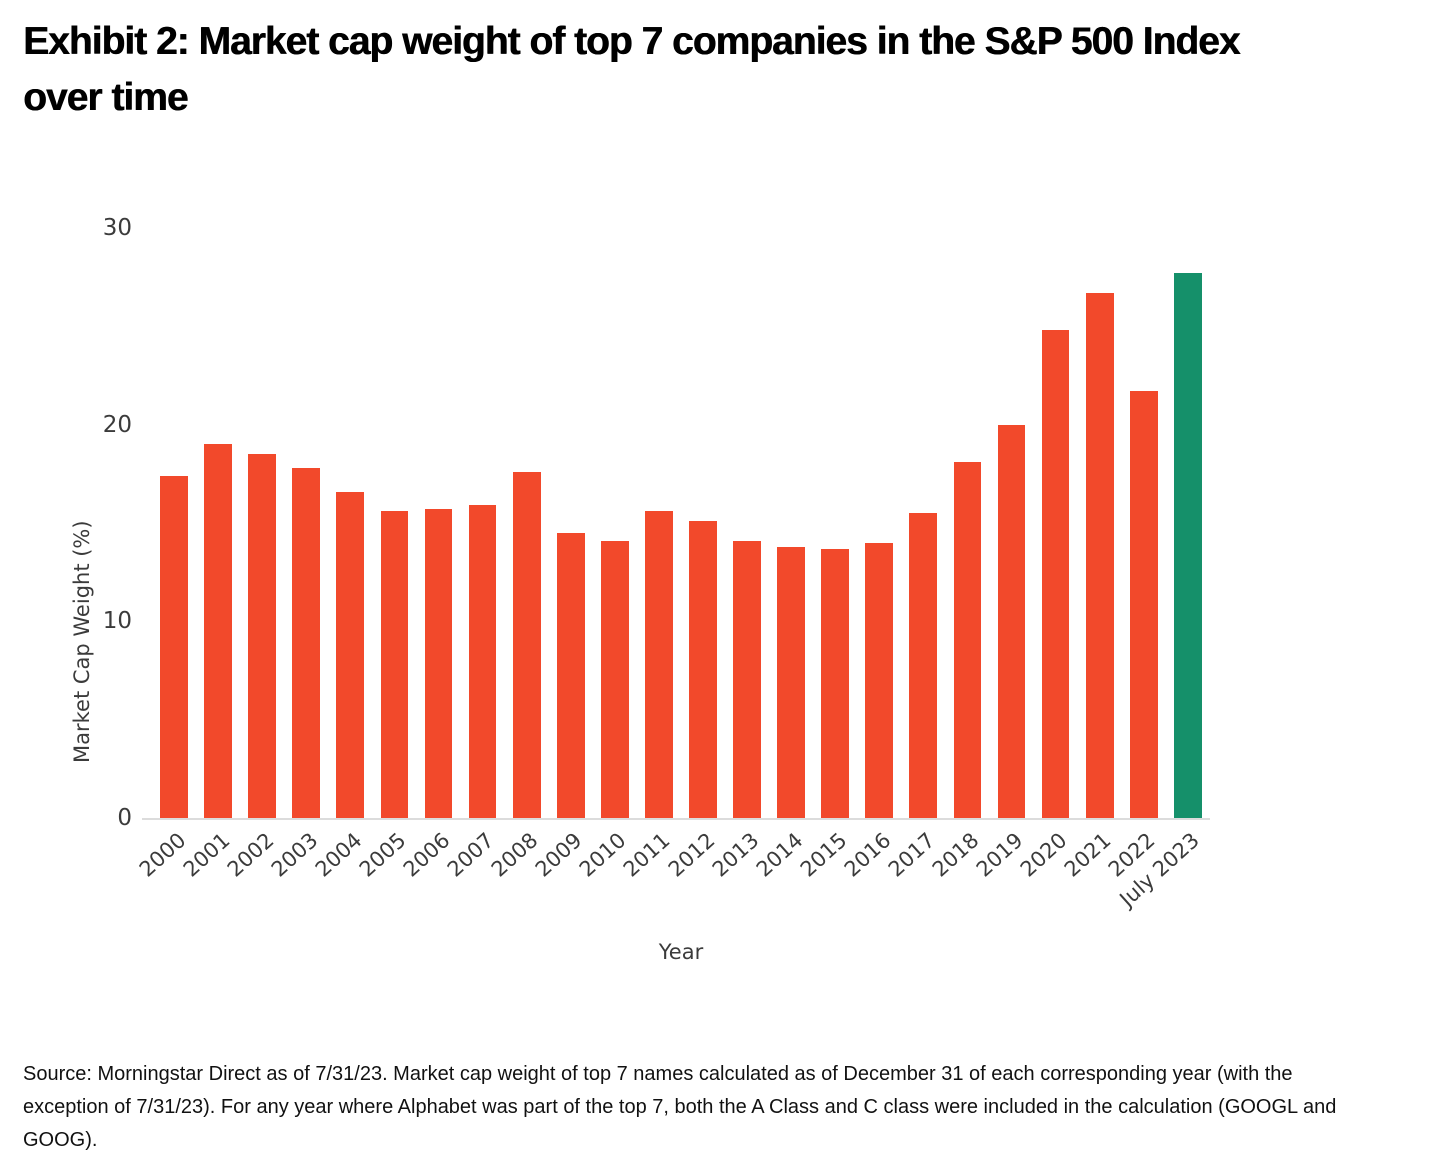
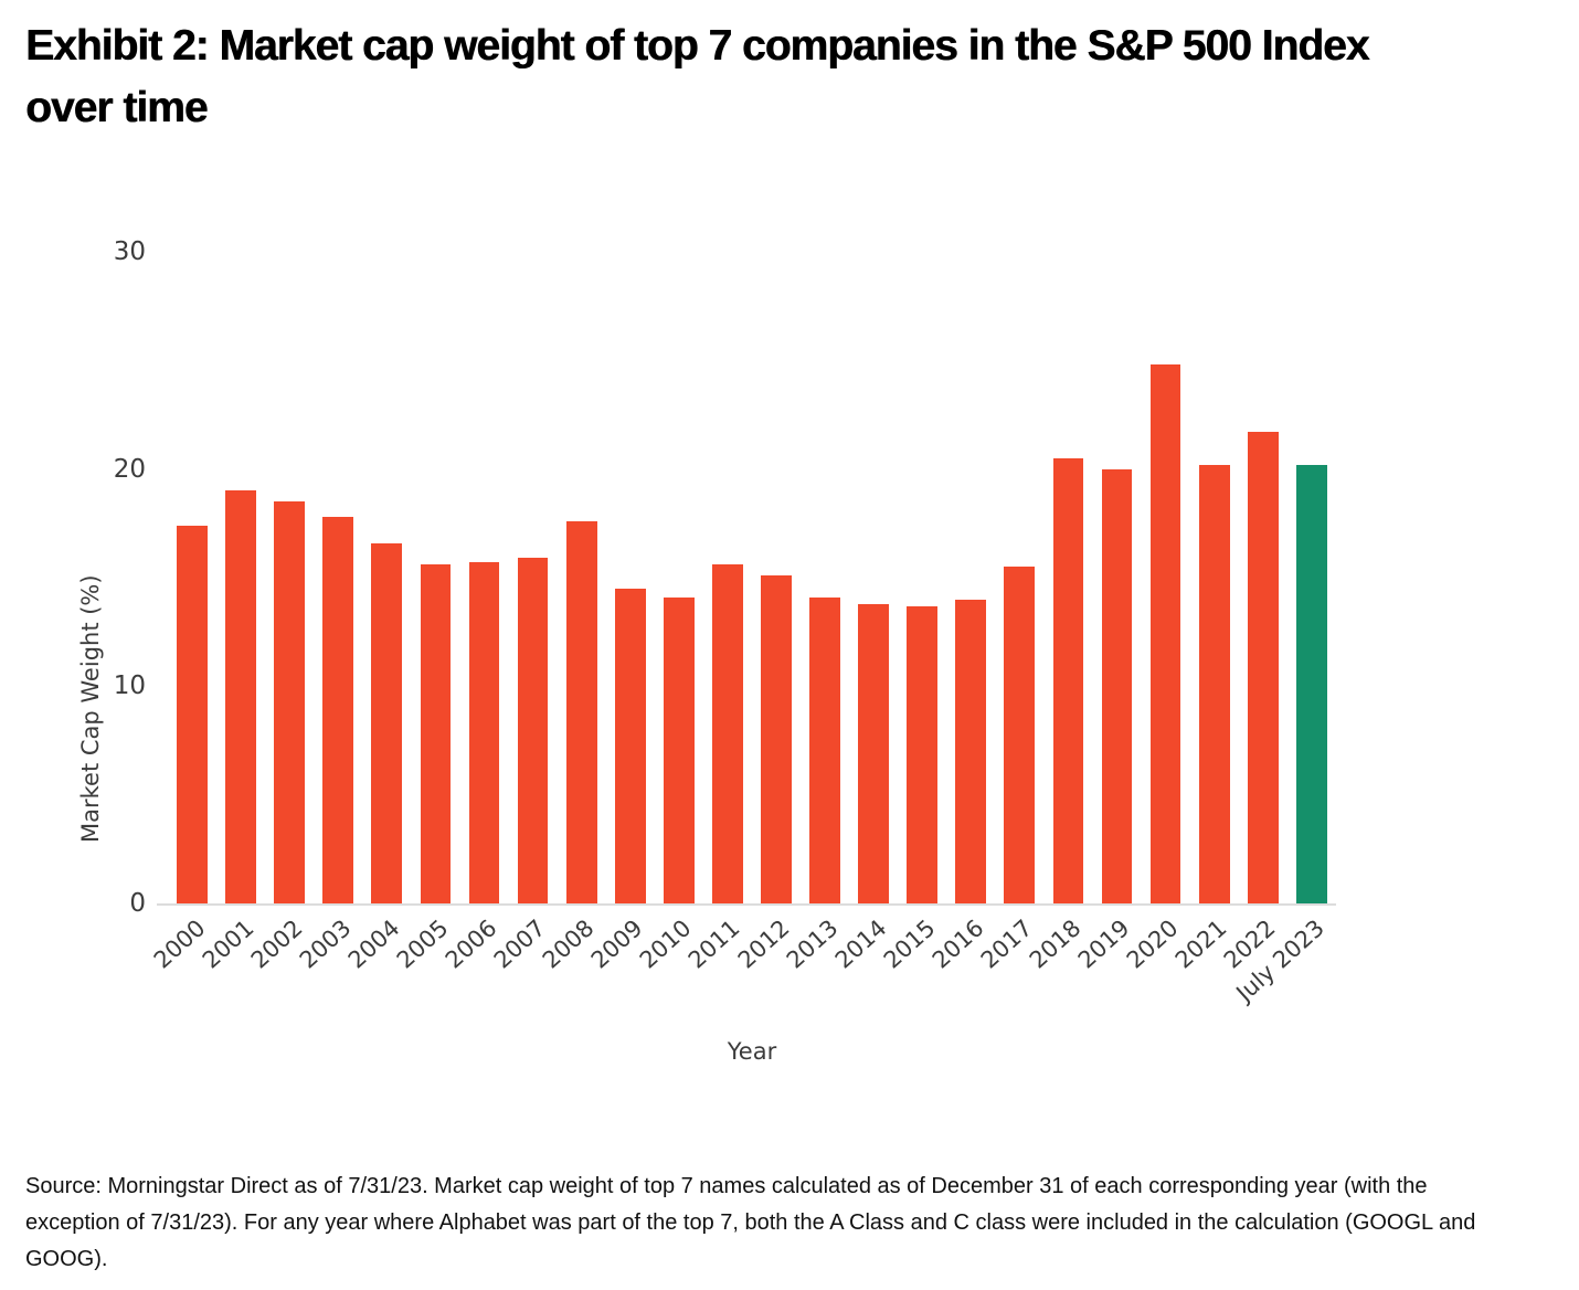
2018: 18.1 -> 20.5
2021: 26.7 -> 20.2
July 2023: 27.7 -> 20.2
